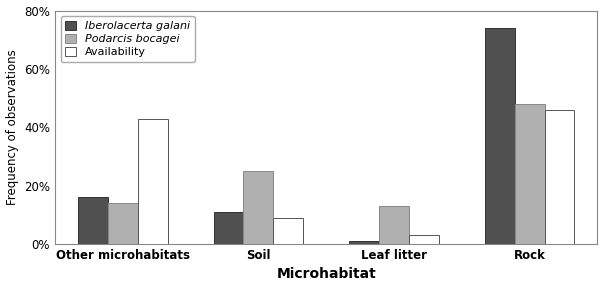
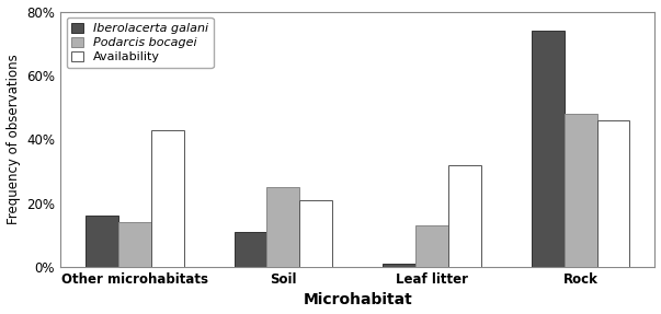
Availability/Soil: 9% -> 21%
Availability/Leaf litter: 3% -> 32%
